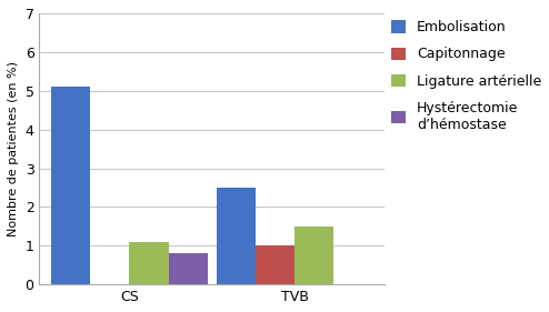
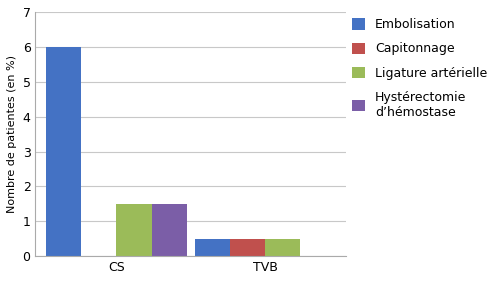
Embolisation/CS: 5.1 -> 6.0
Ligature artérielle/CS: 1.1 -> 1.5
Hystérectomie d’hémostase/CS: 0.8 -> 1.5
Embolisation/TVB: 2.5 -> 0.5
Capitonnage/TVB: 1.0 -> 0.5
Ligature artérielle/TVB: 1.5 -> 0.5
